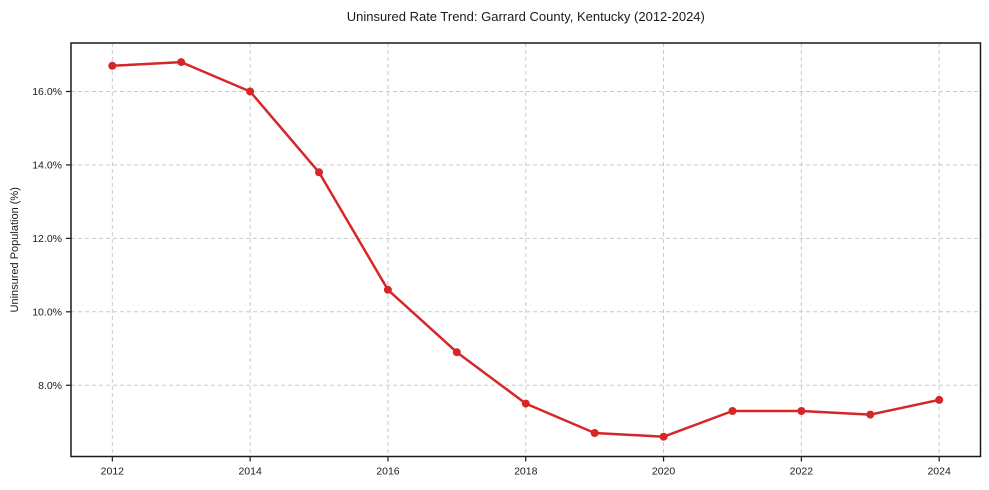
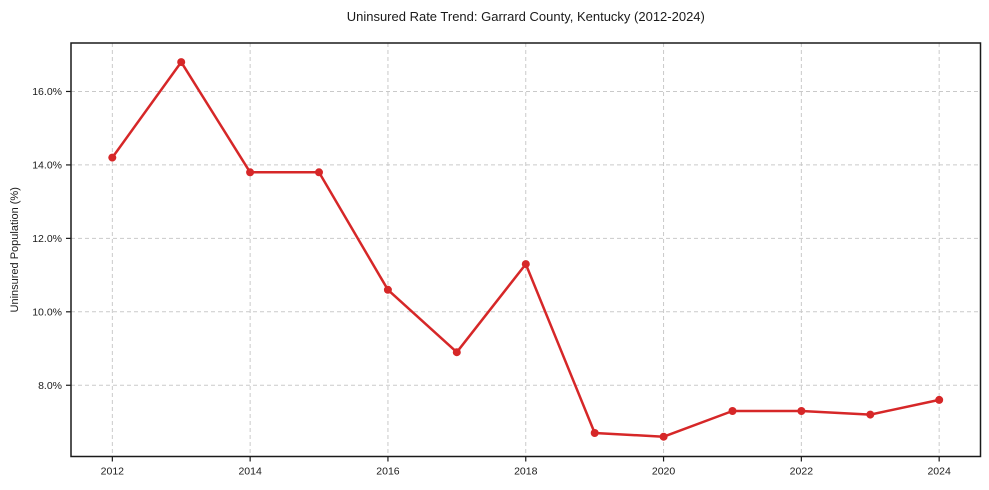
2012: 16.7% -> 14.2%
2014: 16.0% -> 13.8%
2018: 7.5% -> 11.3%
